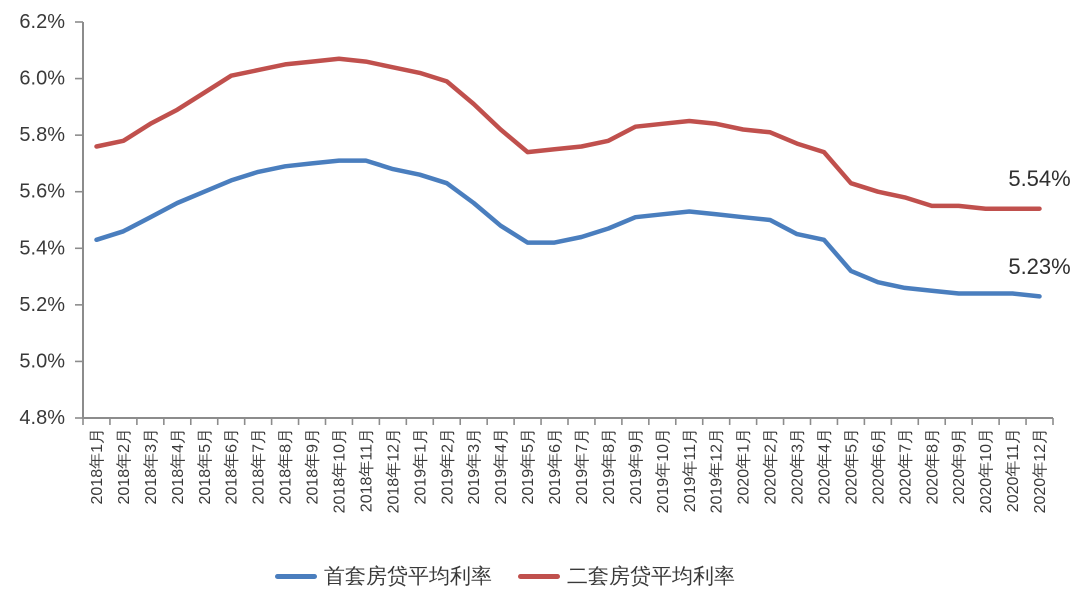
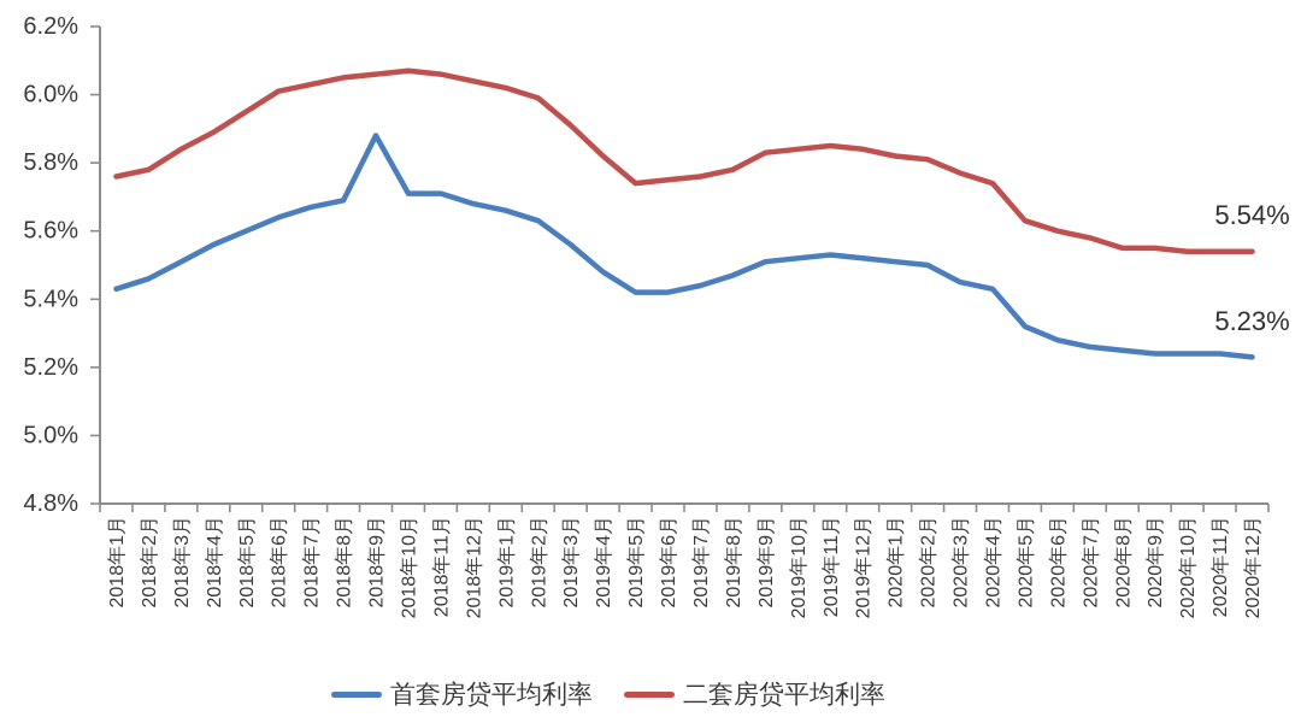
首套房贷平均利率/2018年9月: 5.70% -> 5.88%
